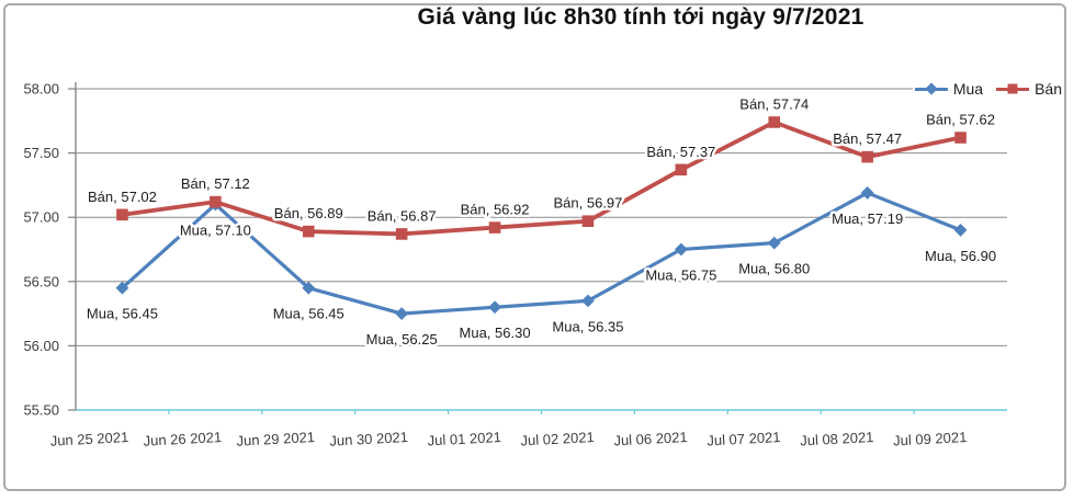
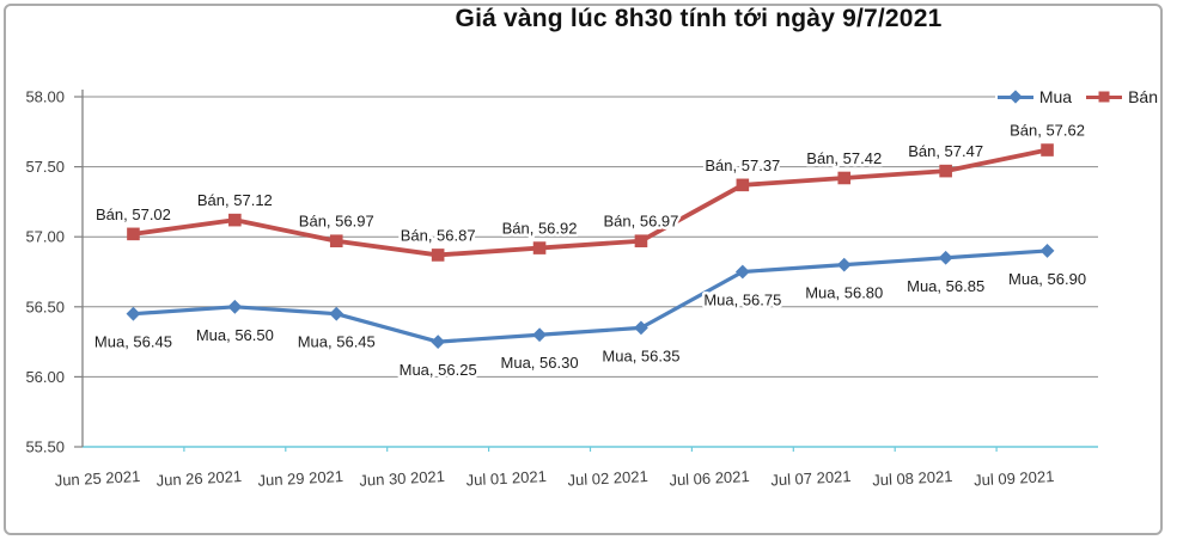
Mua/Jun 26 2021: 57.10 -> 56.50
Bán/Jun 29 2021: 56.89 -> 56.97
Bán/Jul 07 2021: 57.74 -> 57.42
Mua/Jul 08 2021: 57.19 -> 56.85
